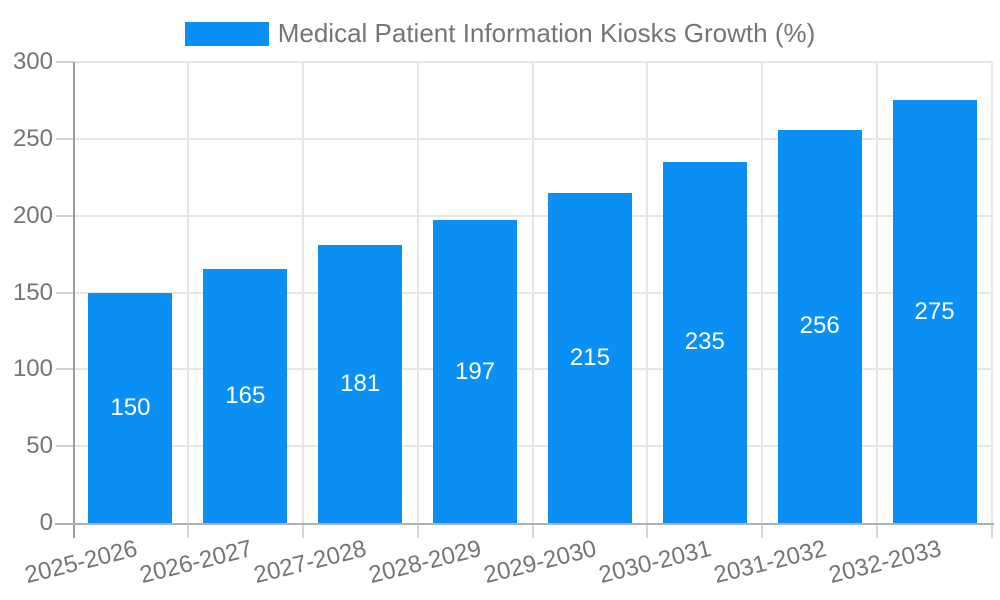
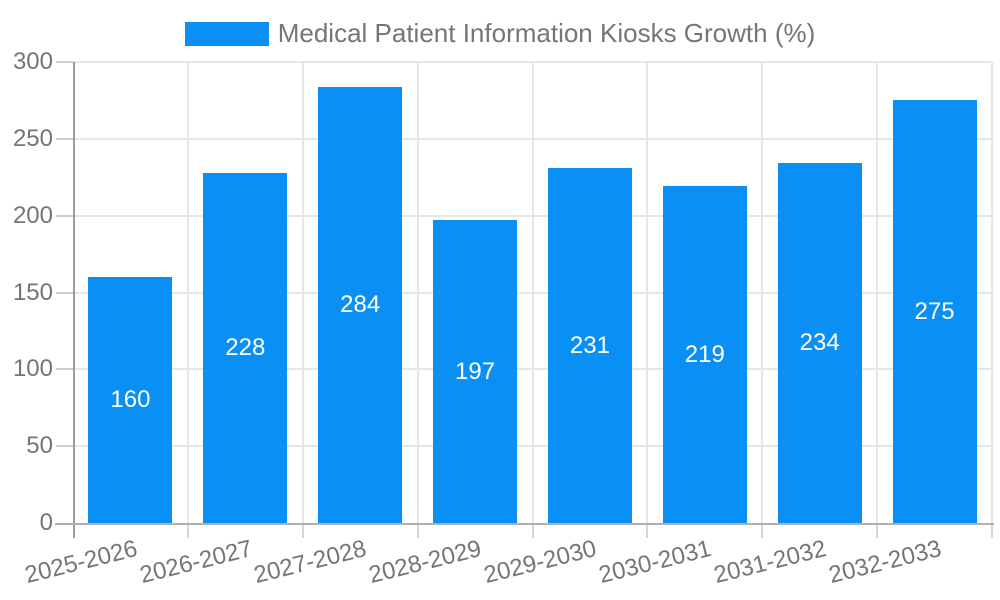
2025-2026: 150 -> 160
2026-2027: 165 -> 228
2027-2028: 181 -> 284
2029-2030: 215 -> 231
2030-2031: 235 -> 219
2031-2032: 256 -> 234
